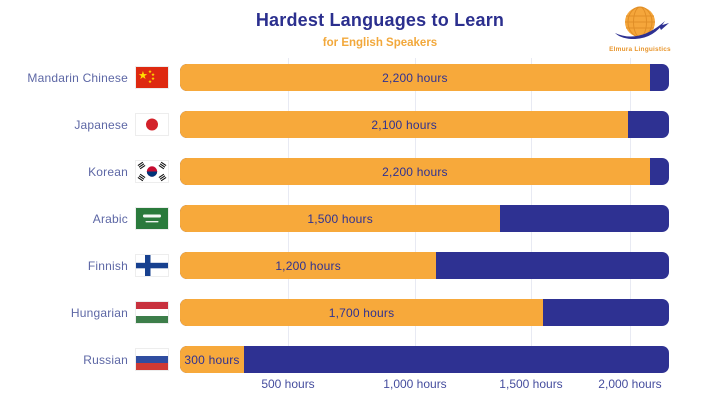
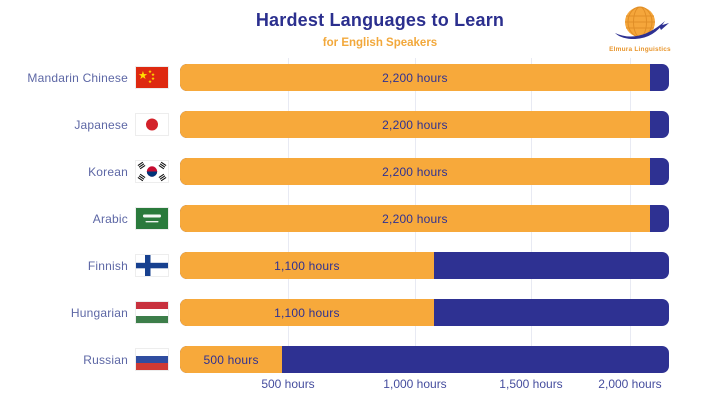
Japanese: 2,100 -> 2,200
Arabic: 1,500 -> 2,200
Finnish: 1,200 -> 1,100
Hungarian: 1,700 -> 1,100
Russian: 300 -> 500
